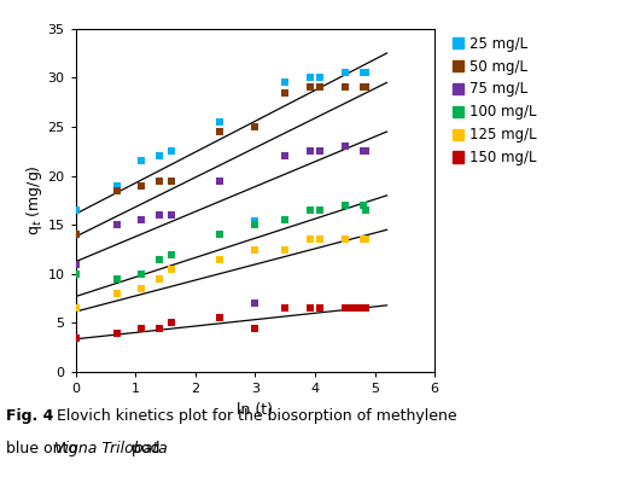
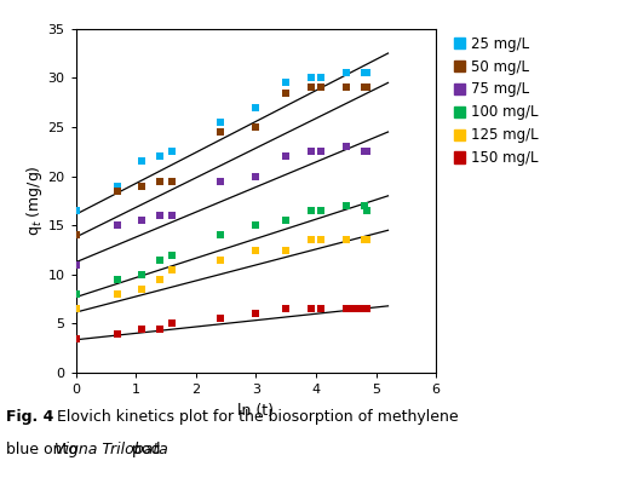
100 mg/L/0: 10.0 -> 8.0
25 mg/L/3: 15.4 -> 27.0
75 mg/L/3: 7.0 -> 20.0
150 mg/L/3: 4.4 -> 6.0
